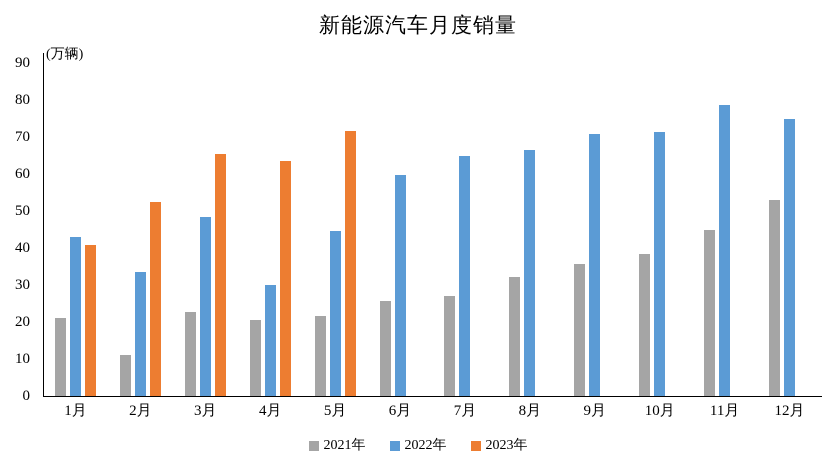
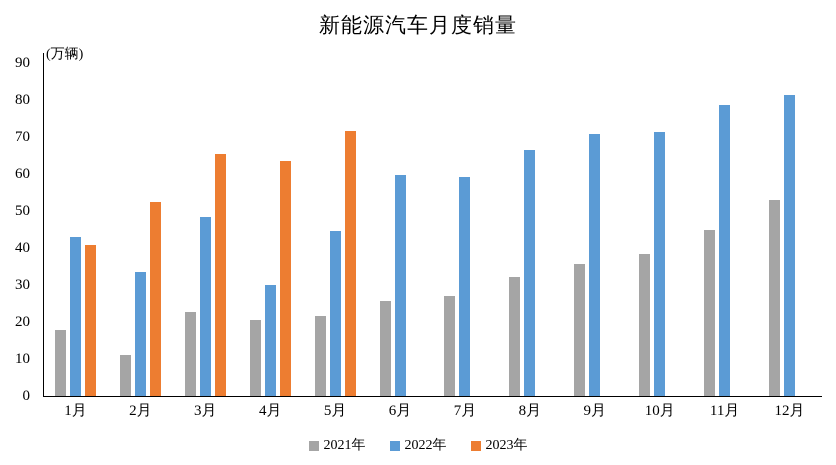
2021年/1月: 21 -> 18
2022年/7月: 65 -> 59
2022年/12月: 75 -> 81
